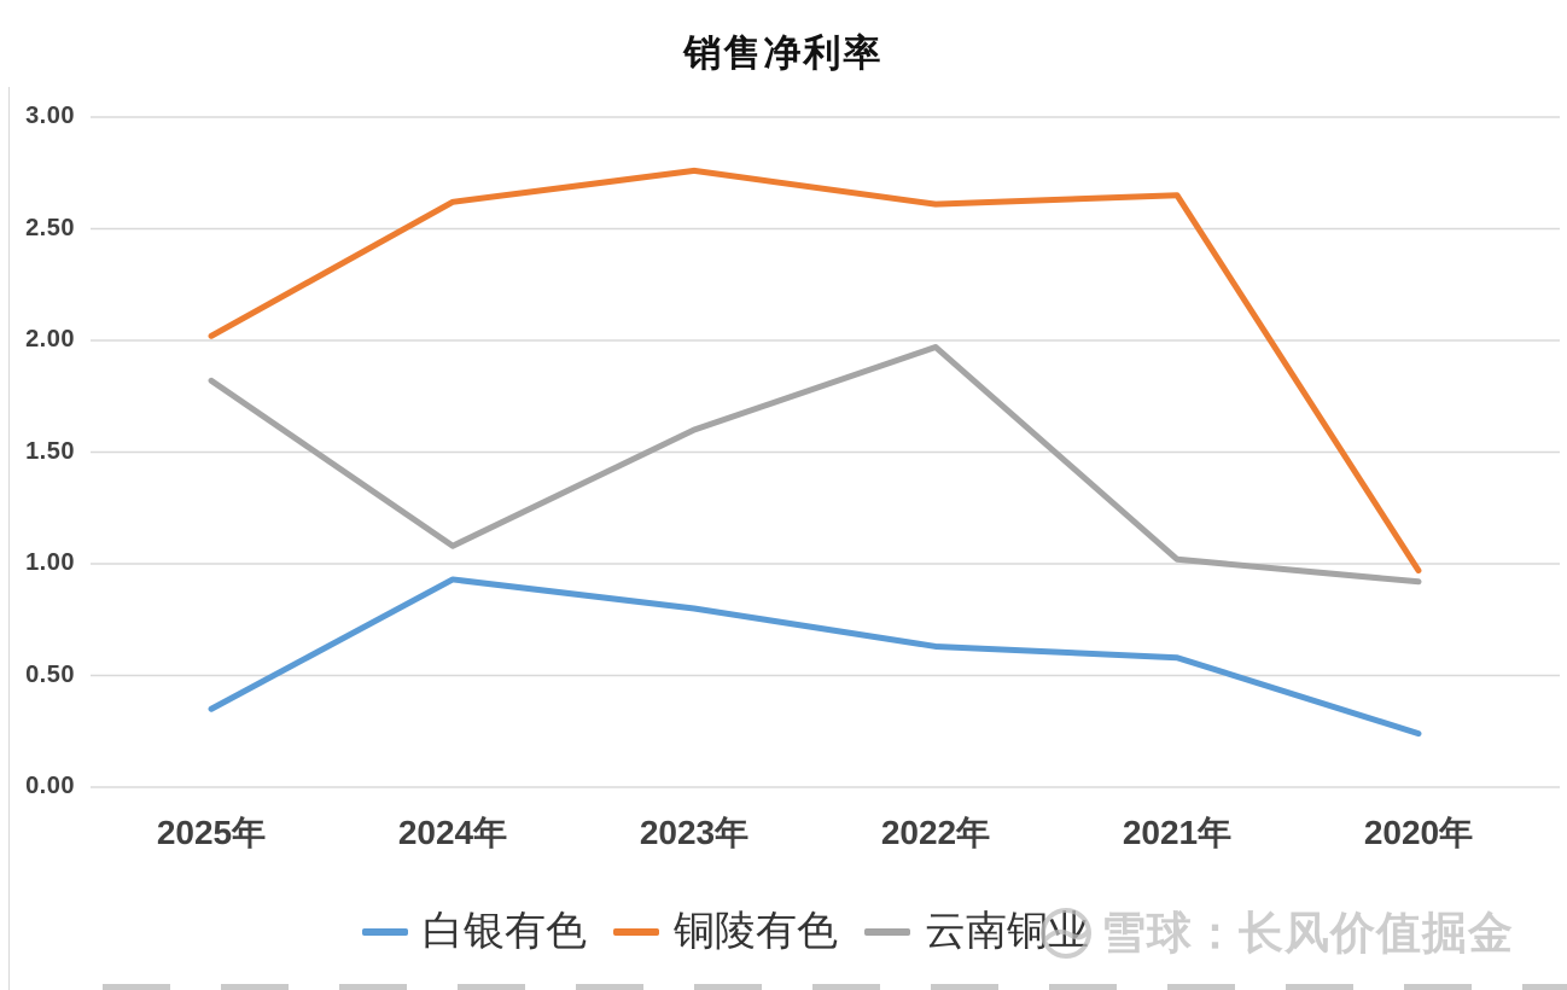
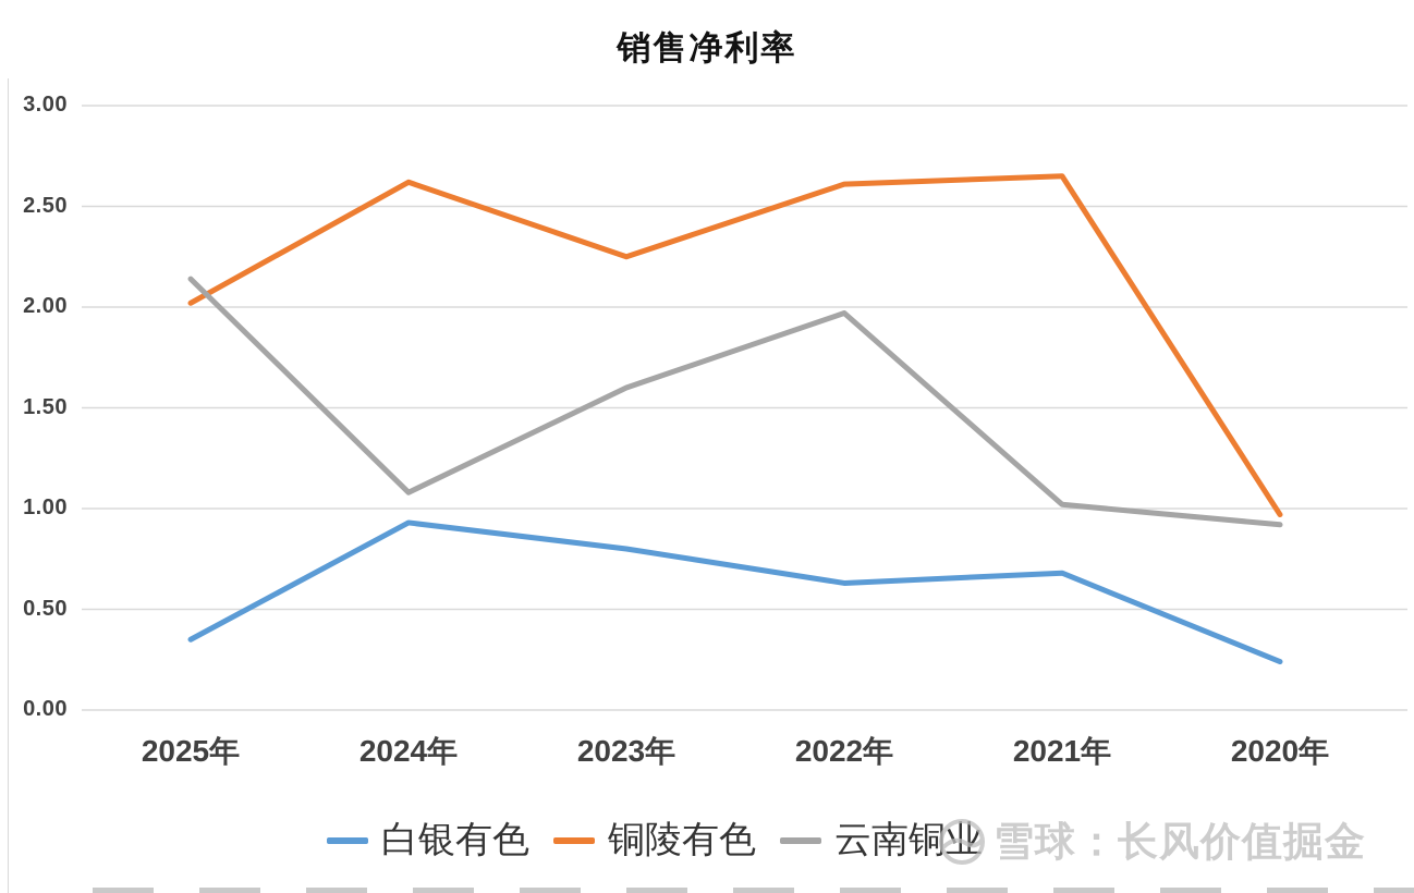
云南铜业/2025年: 1.82 -> 2.14
铜陵有色/2023年: 2.76 -> 2.25
白银有色/2021年: 0.58 -> 0.68
